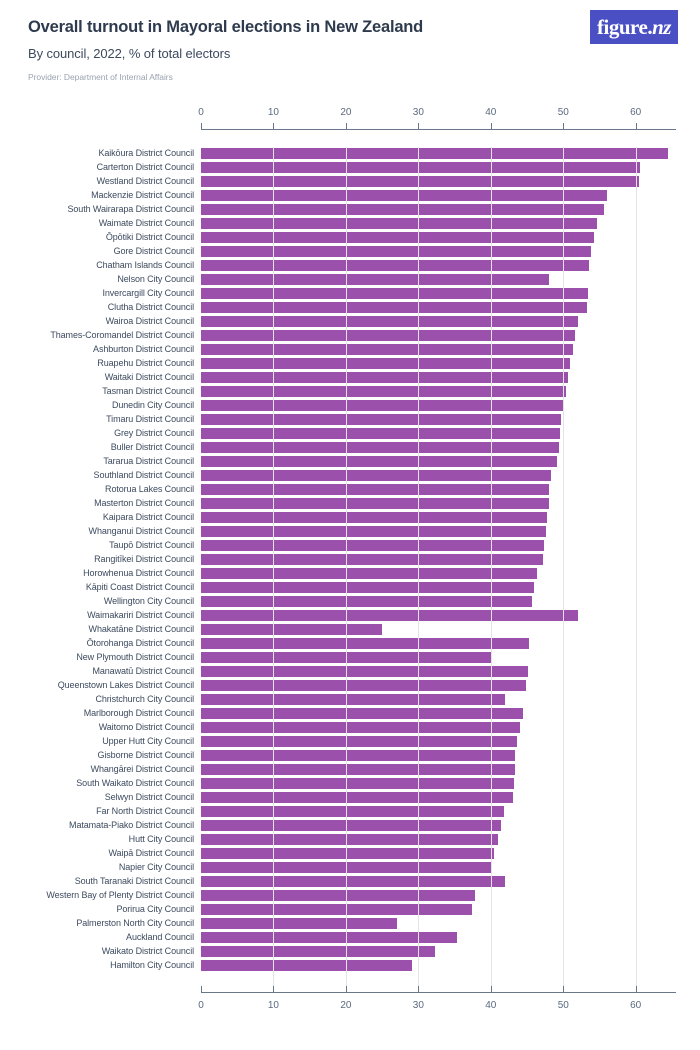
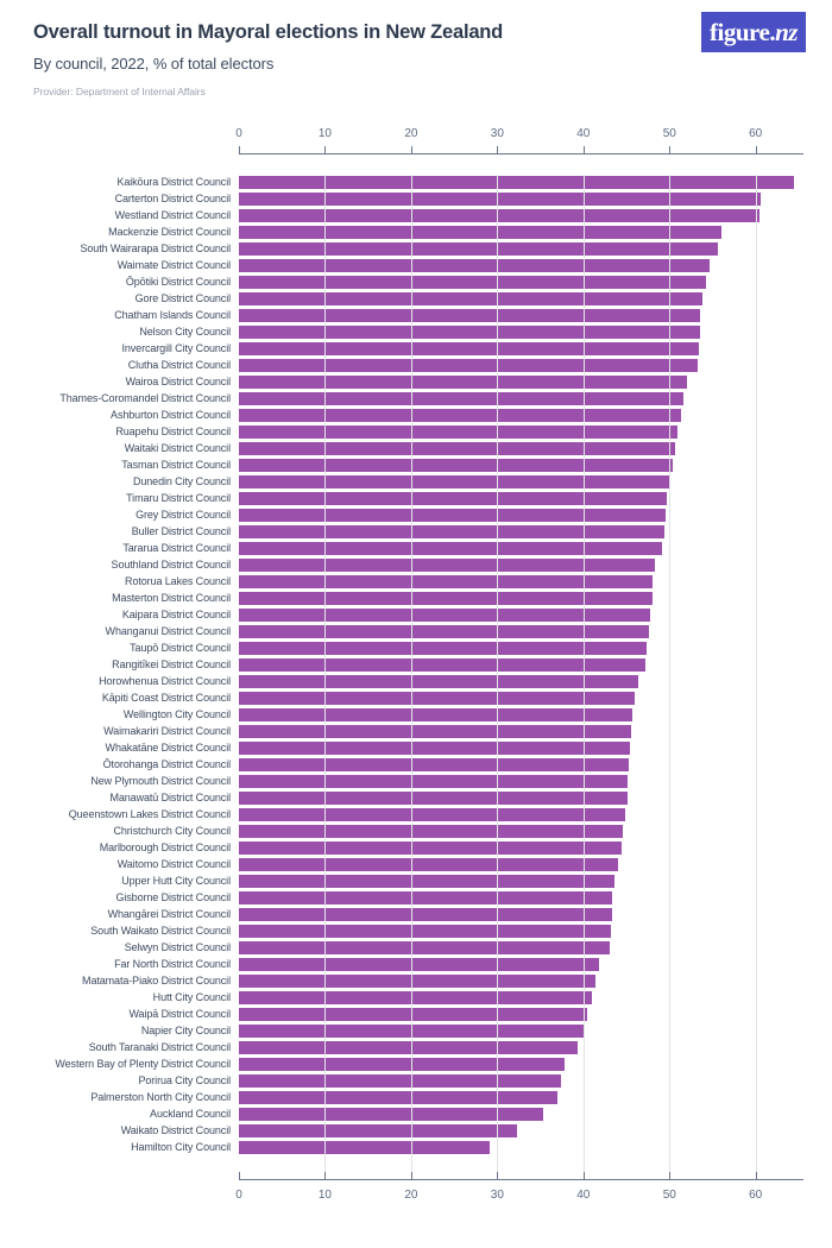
Nelson City Council: 48 -> 54
Waimakariri District Council: 52 -> 46
Whakatāne District Council: 25 -> 45
New Plymouth District Council: 40 -> 45
Christchurch City Council: 42 -> 45
South Taranaki District Council: 42 -> 39
Palmerston North City Council: 27 -> 37
